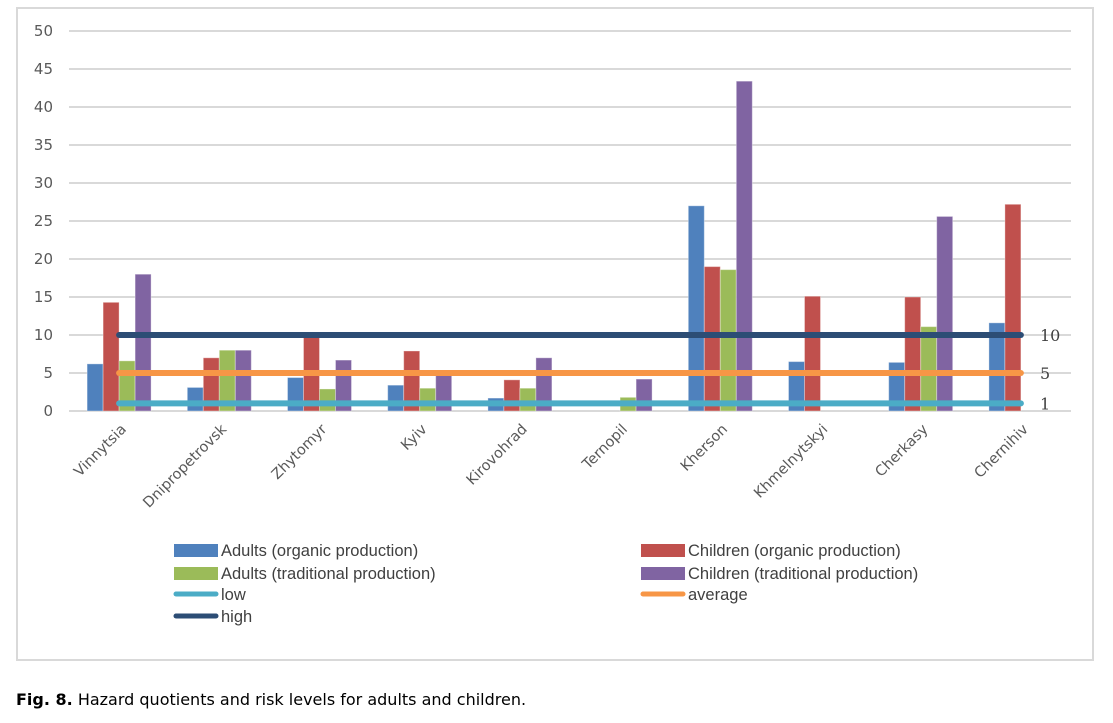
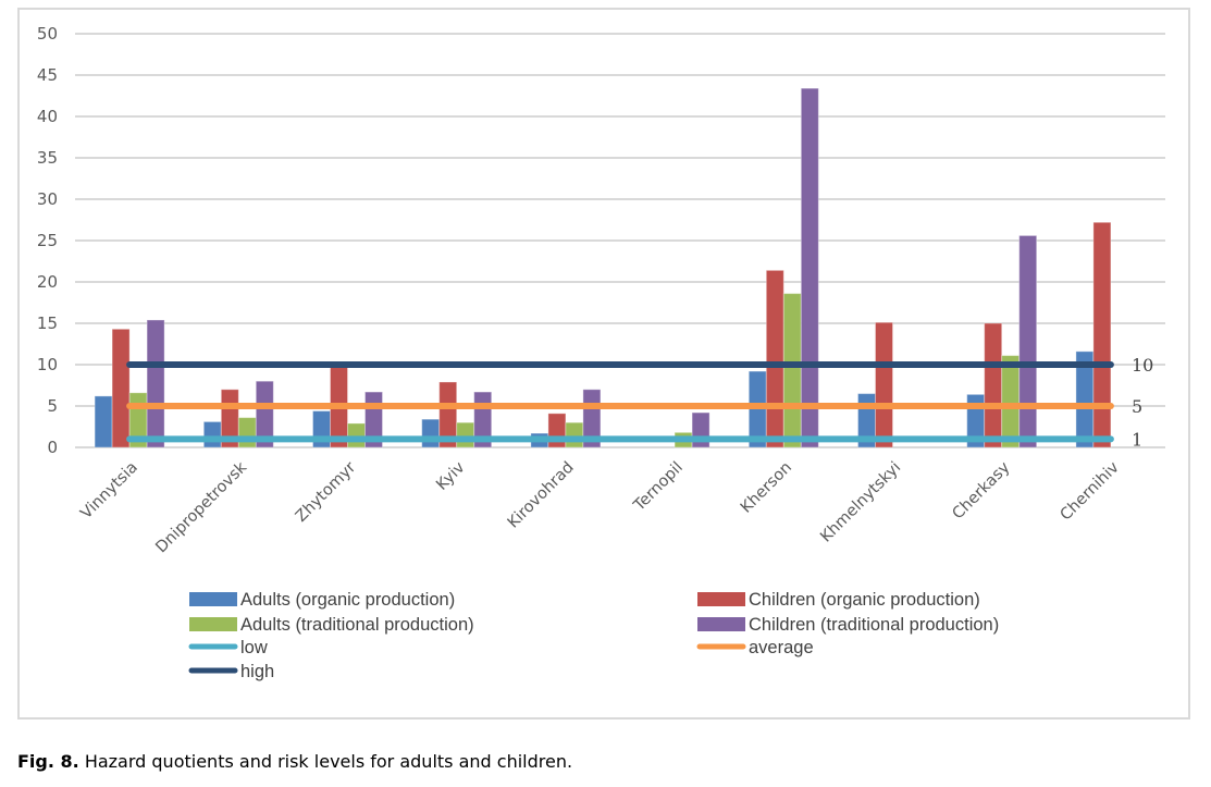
Children (traditional production)/Vinnytsia: 18 -> 15
Adults (traditional production)/Dnipropetrovsk: 8 -> 4
Children (traditional production)/Kyiv: 5 -> 7
Adults (organic production)/Kherson: 27 -> 9
Children (organic production)/Kherson: 19 -> 21
